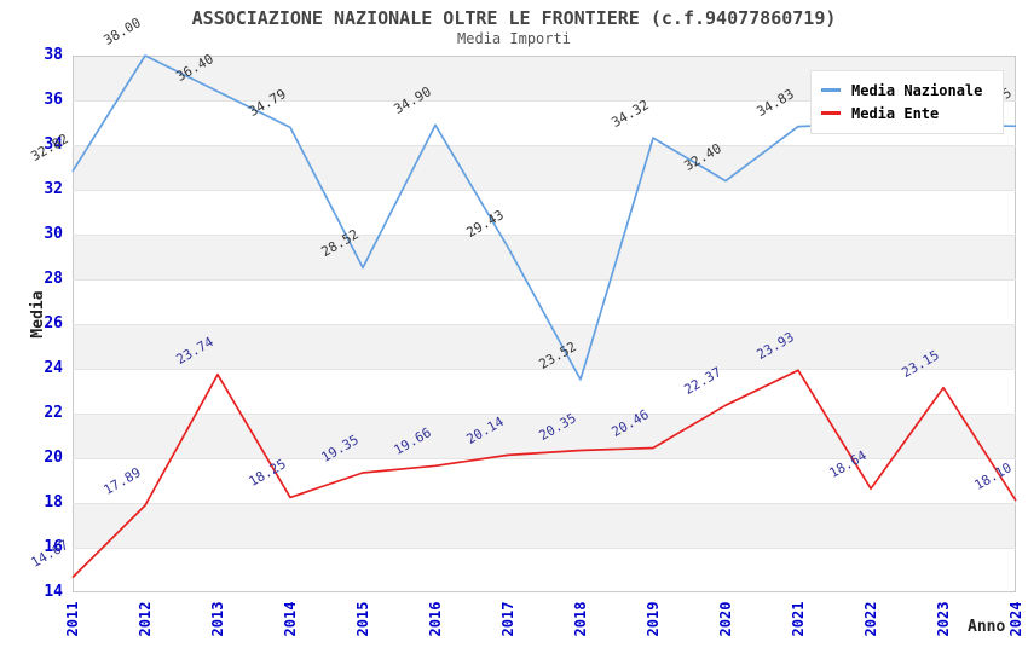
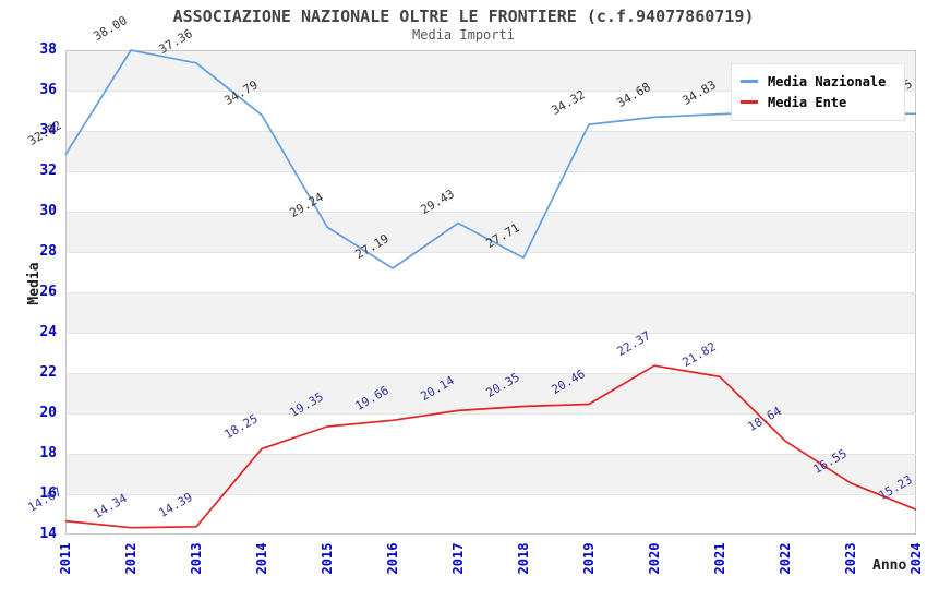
Media Ente/2012: 17.89 -> 14.34
Media Nazionale/2013: 36.40 -> 37.36
Media Ente/2013: 23.74 -> 14.39
Media Nazionale/2015: 28.52 -> 29.24
Media Nazionale/2016: 34.90 -> 27.19
Media Nazionale/2018: 23.52 -> 27.71
Media Nazionale/2020: 32.40 -> 34.68
Media Ente/2021: 23.93 -> 21.82
Media Ente/2023: 23.15 -> 16.55
Media Ente/2024: 18.10 -> 15.23
